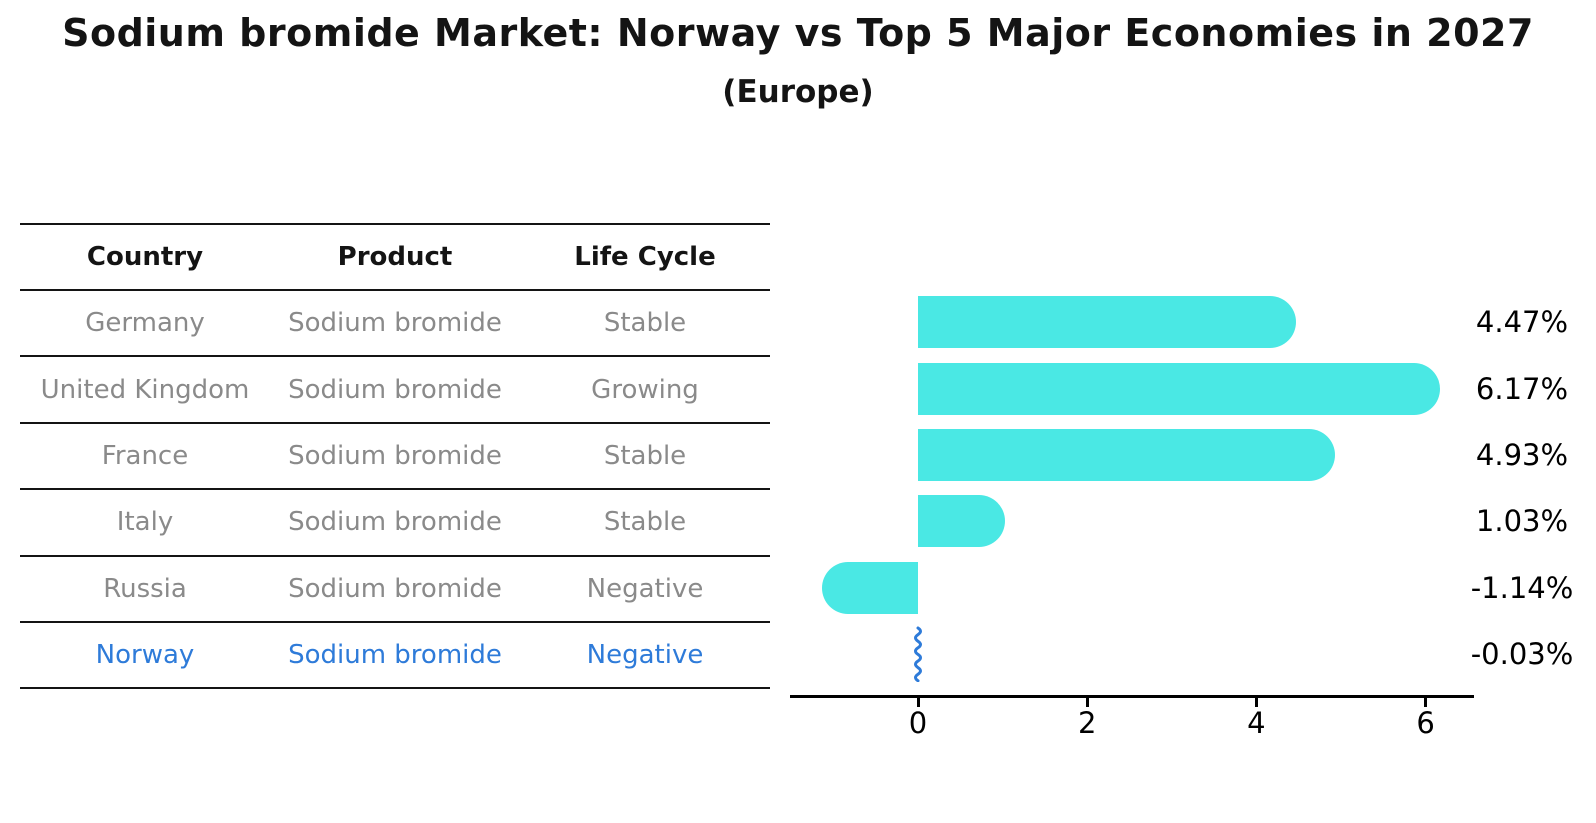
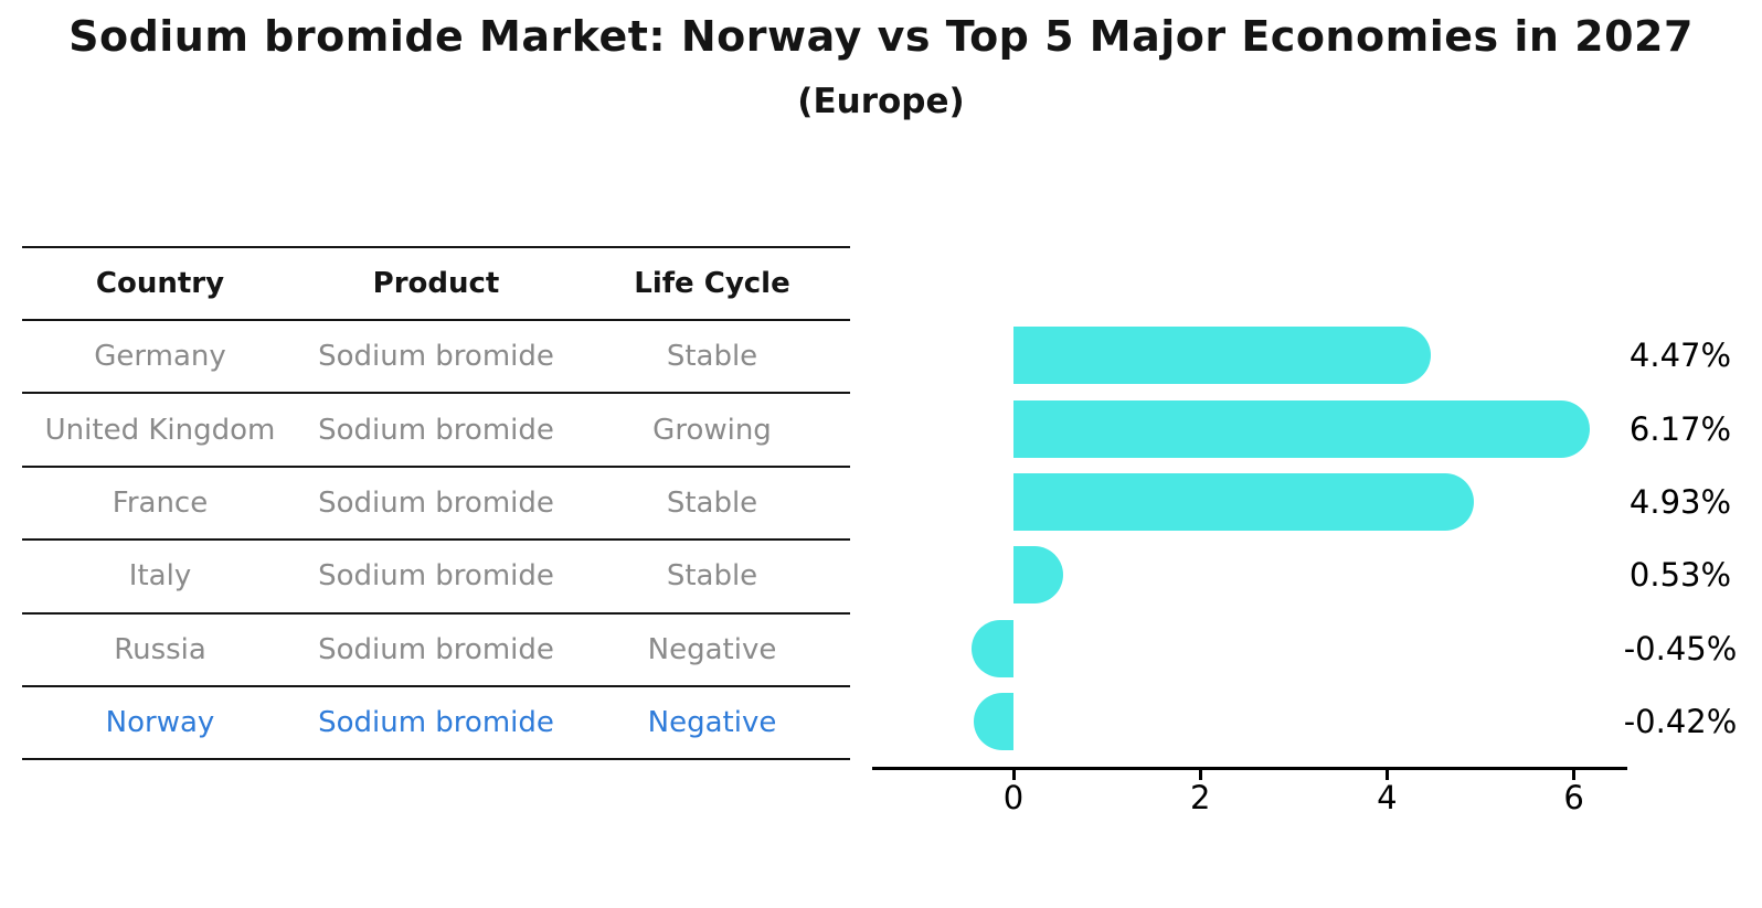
Italy: 1.03% -> 0.53%
Russia: -1.14% -> -0.45%
Norway: -0.03% -> -0.42%
